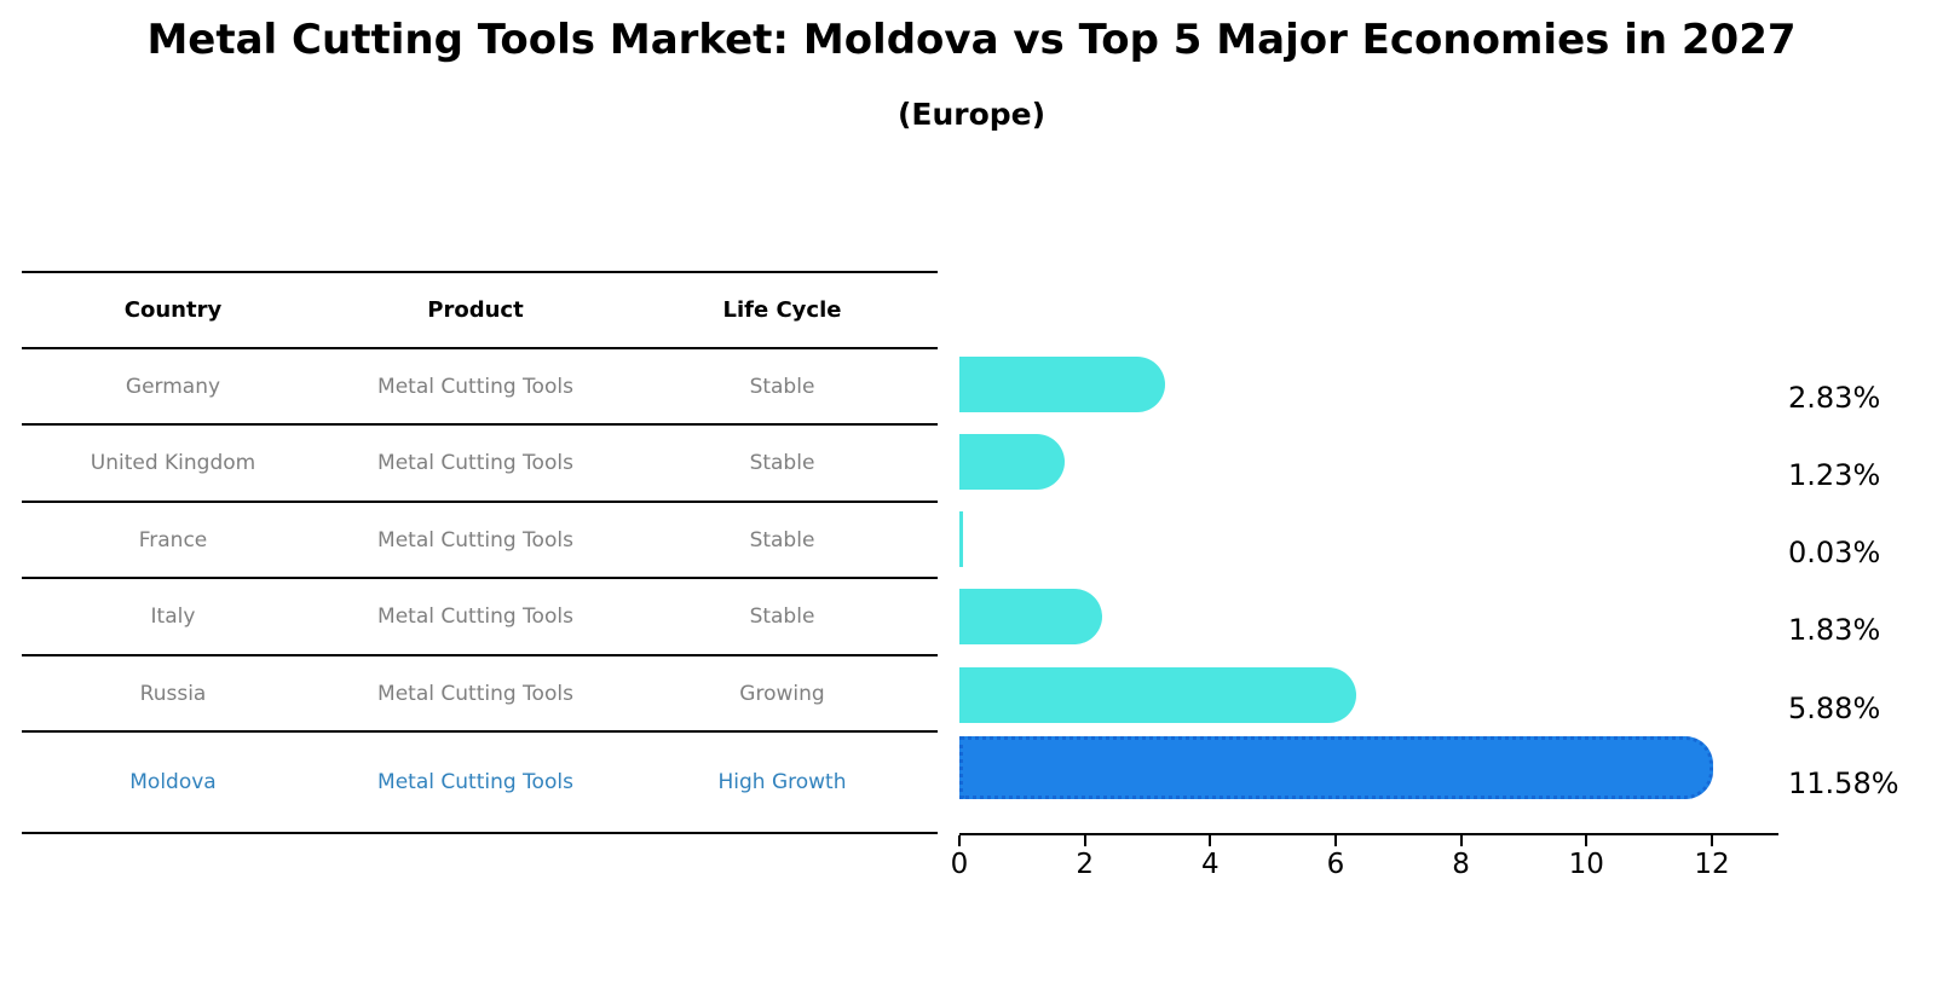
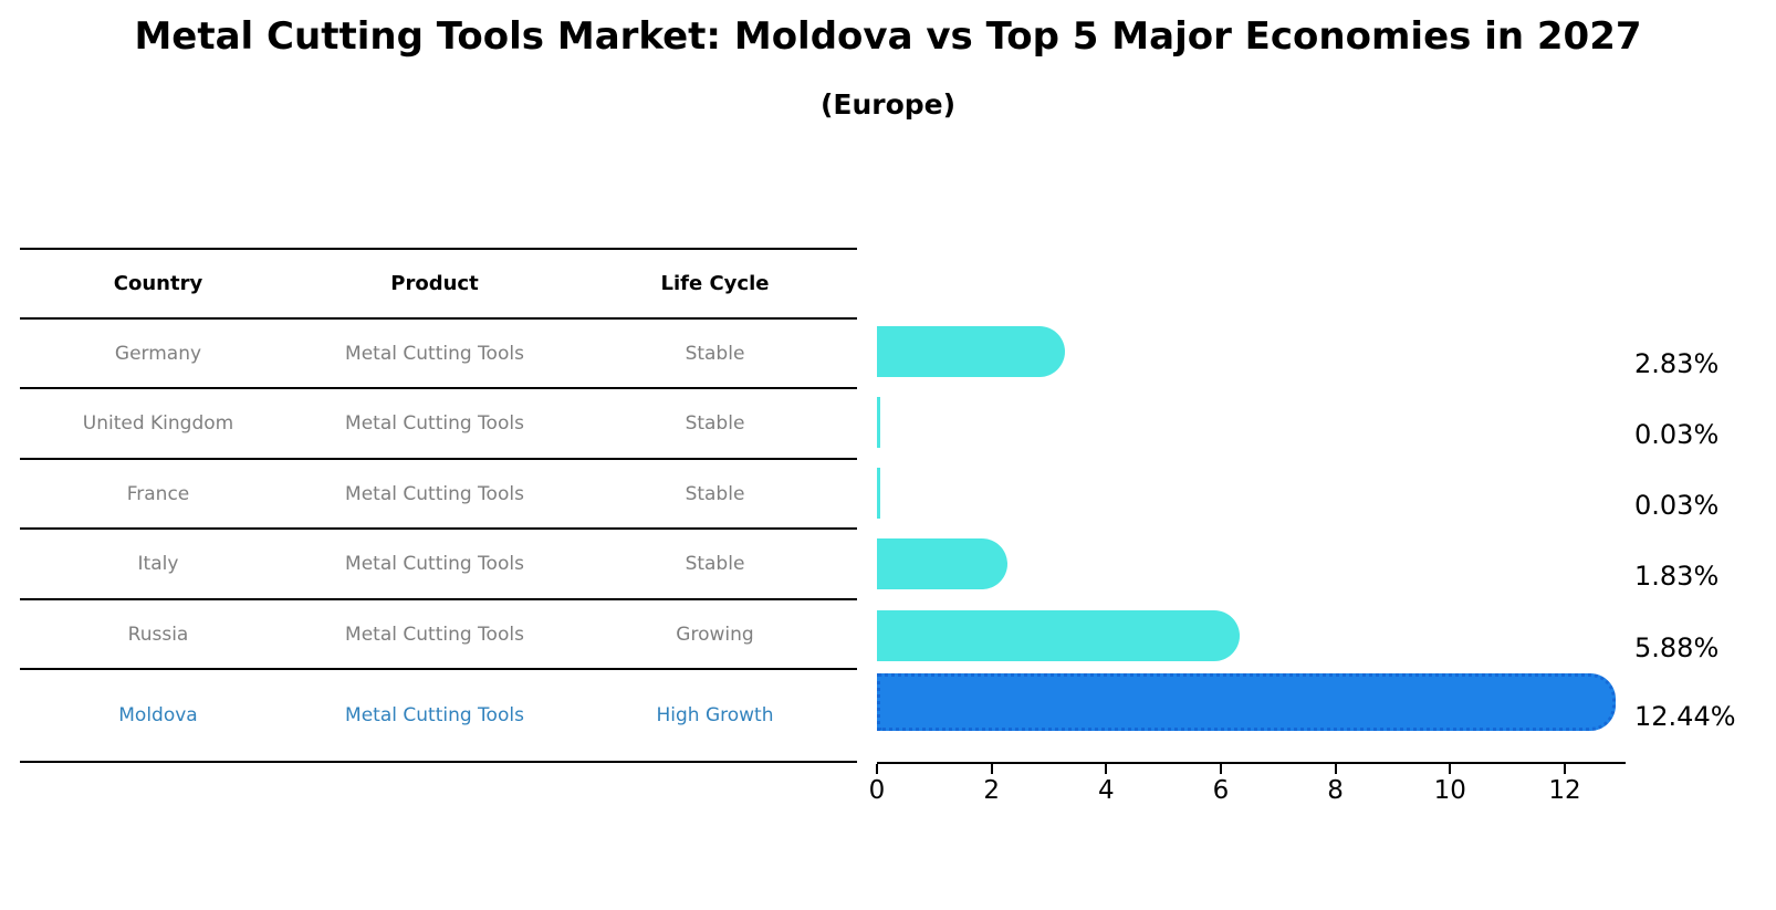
United Kingdom: 1.23% -> 0.03%
Moldova: 11.58% -> 12.44%
